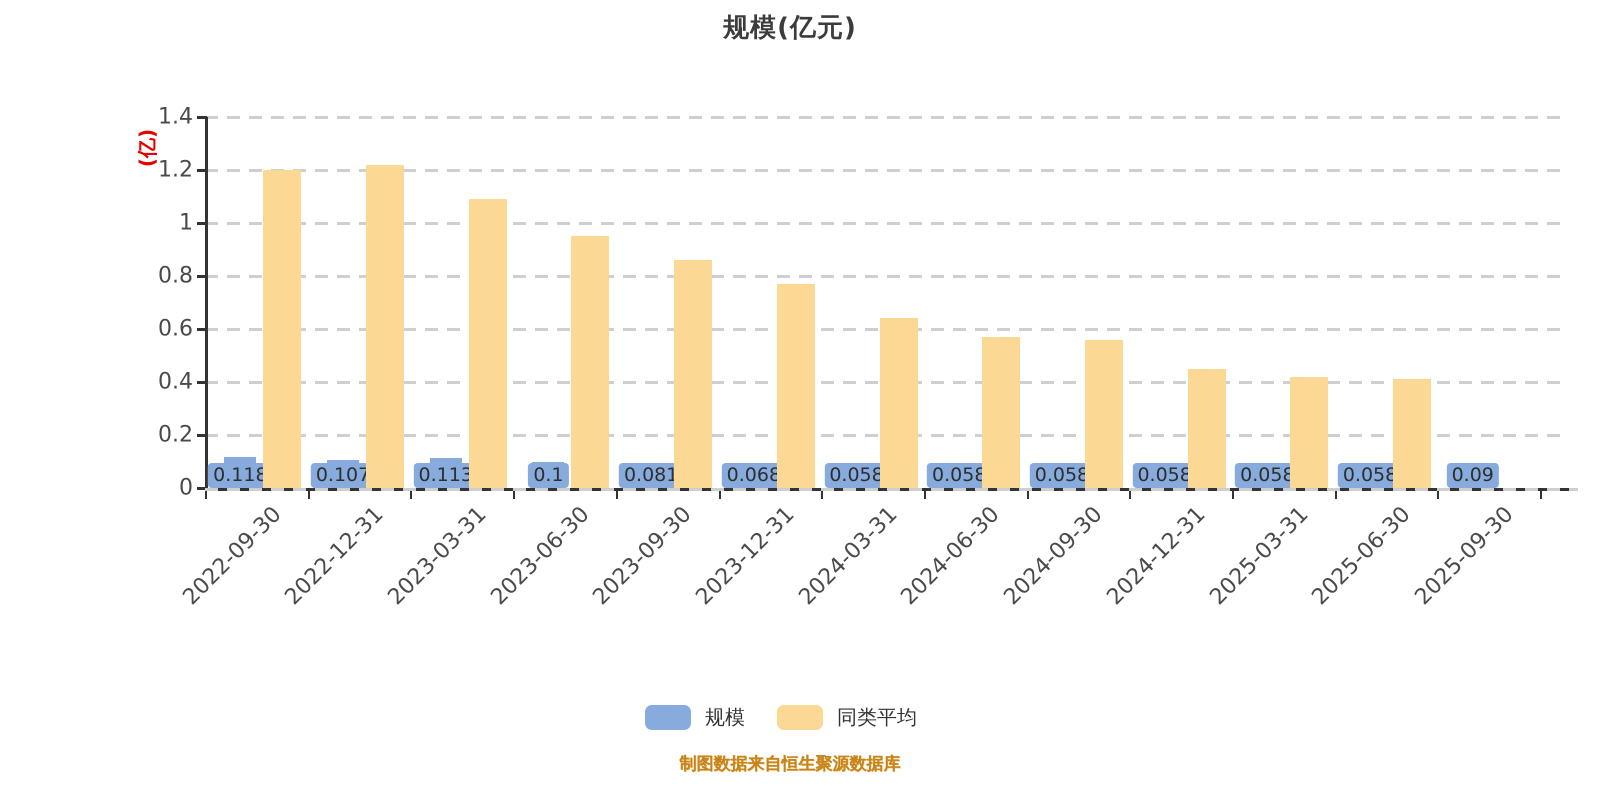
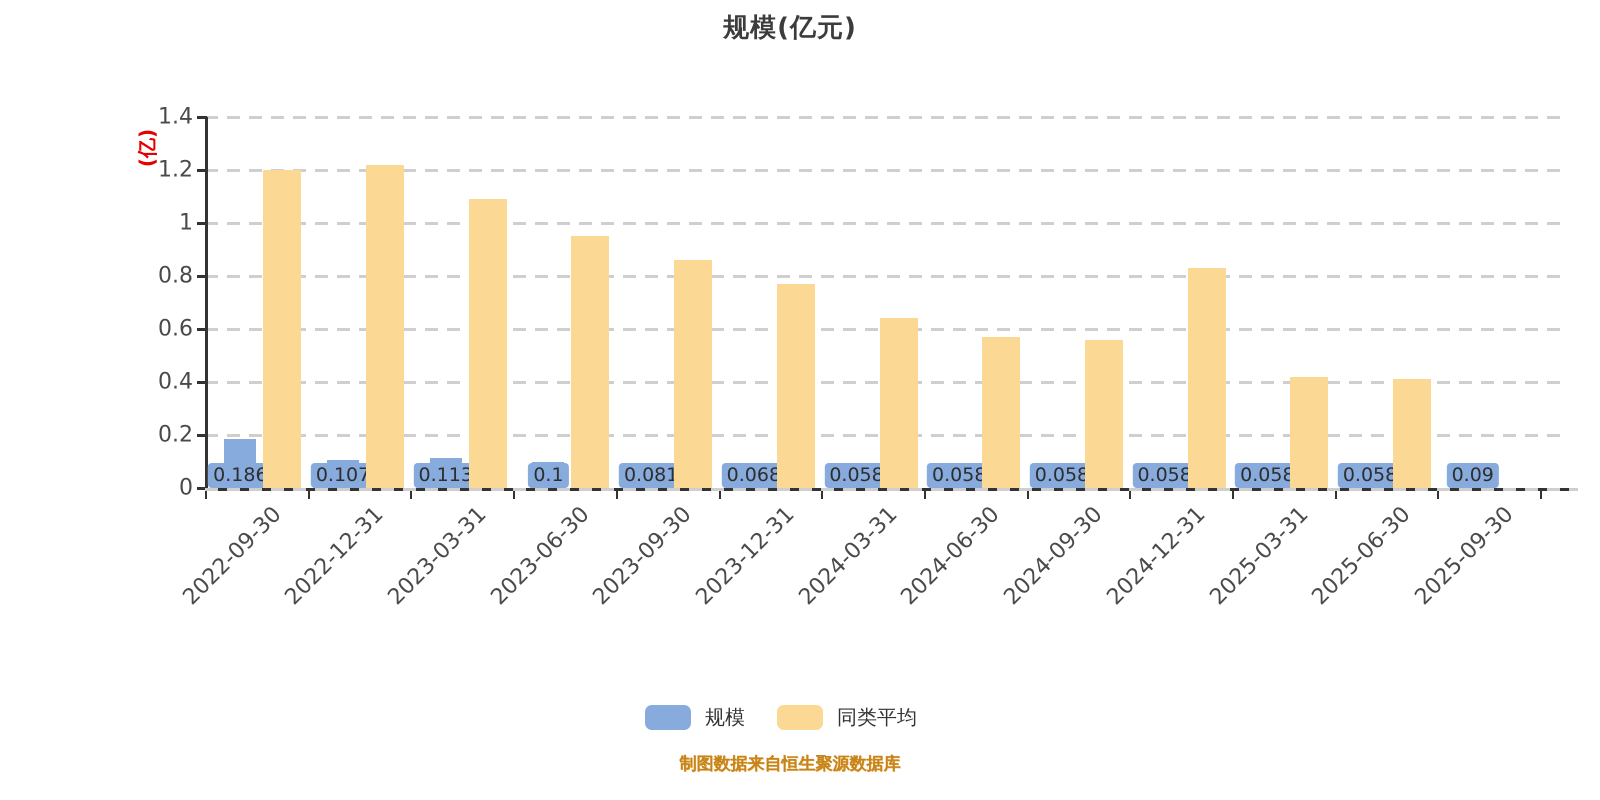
规模/2022-09-30: 0.118 -> 0.186
同类平均/2024-12-31: 0.45 -> 0.83
